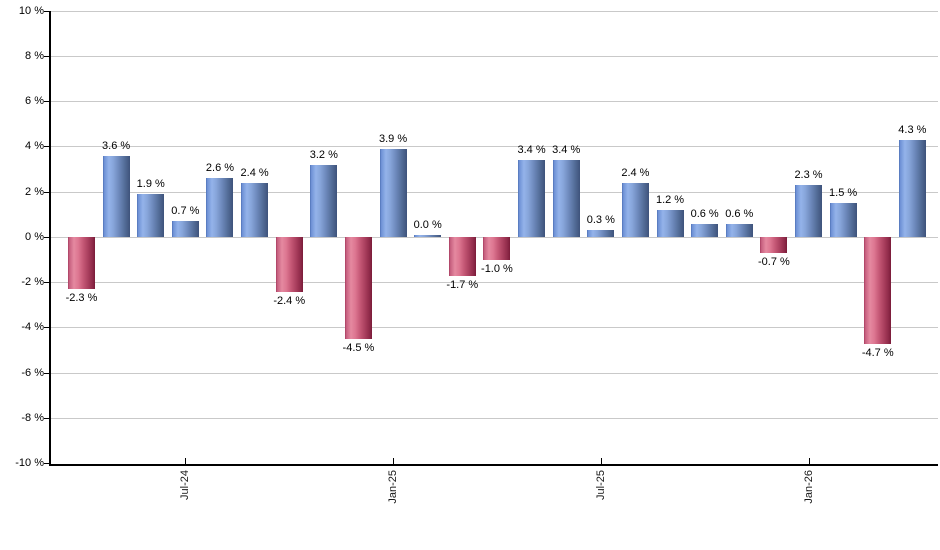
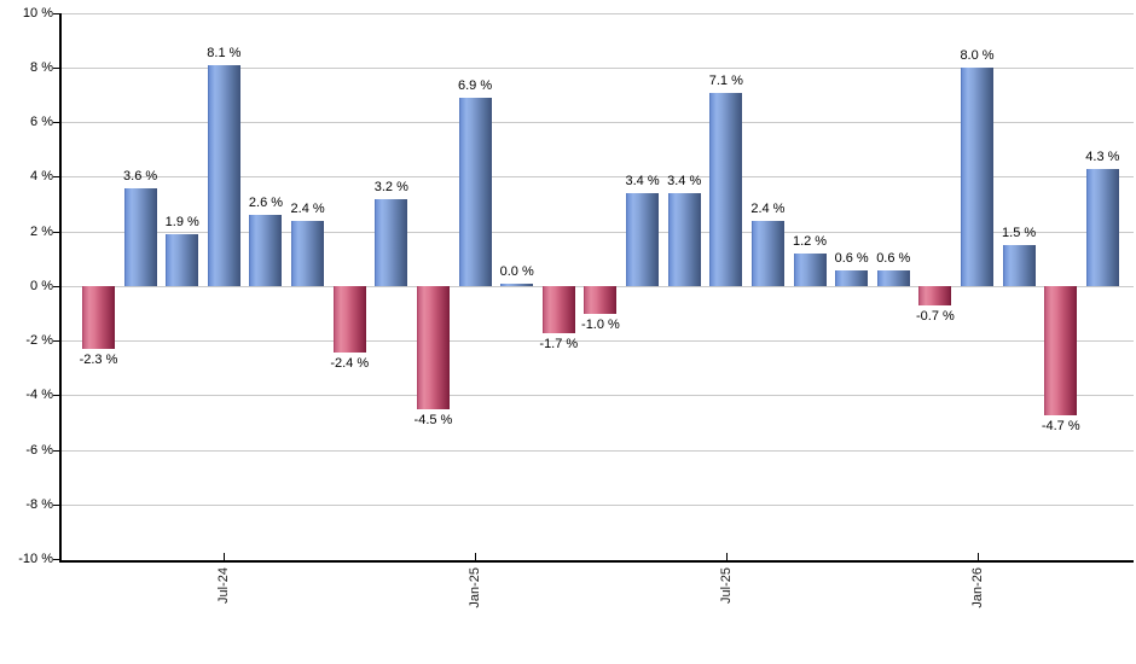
Jul-24: 0.7 -> 8.1
Jan-25: 3.9 -> 6.9
Jul-25: 0.3 -> 7.1
Jan-26: 2.3 -> 8.0
